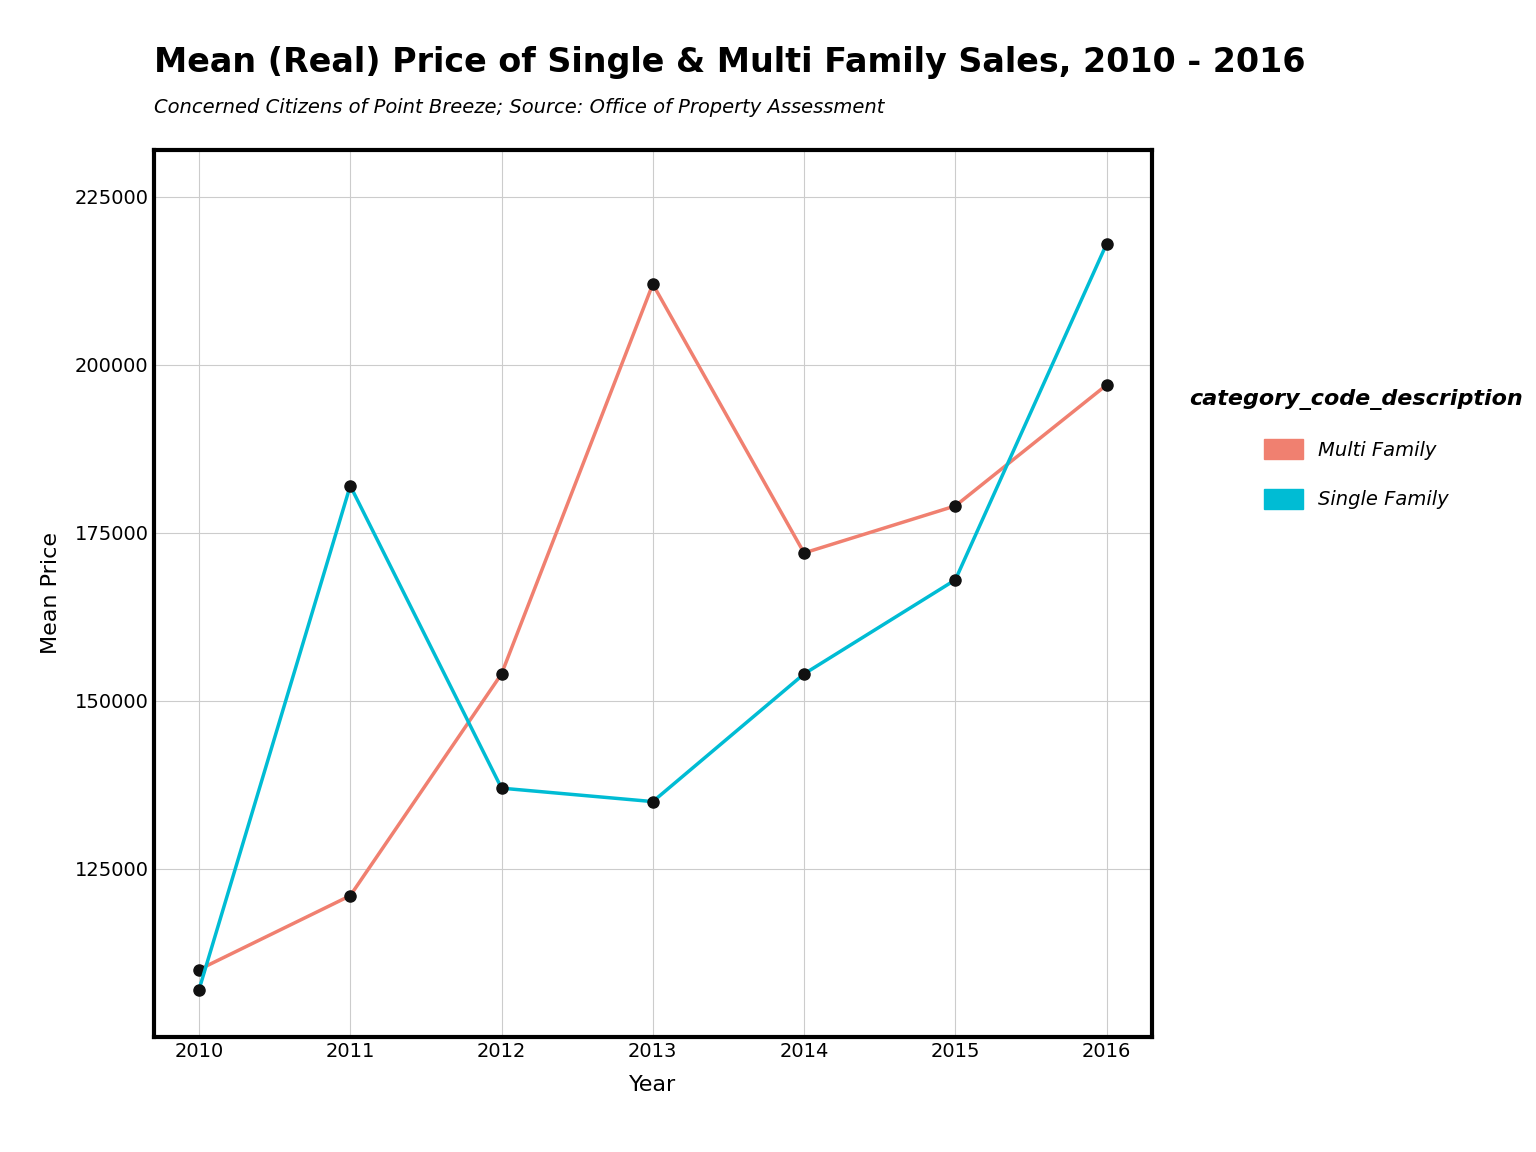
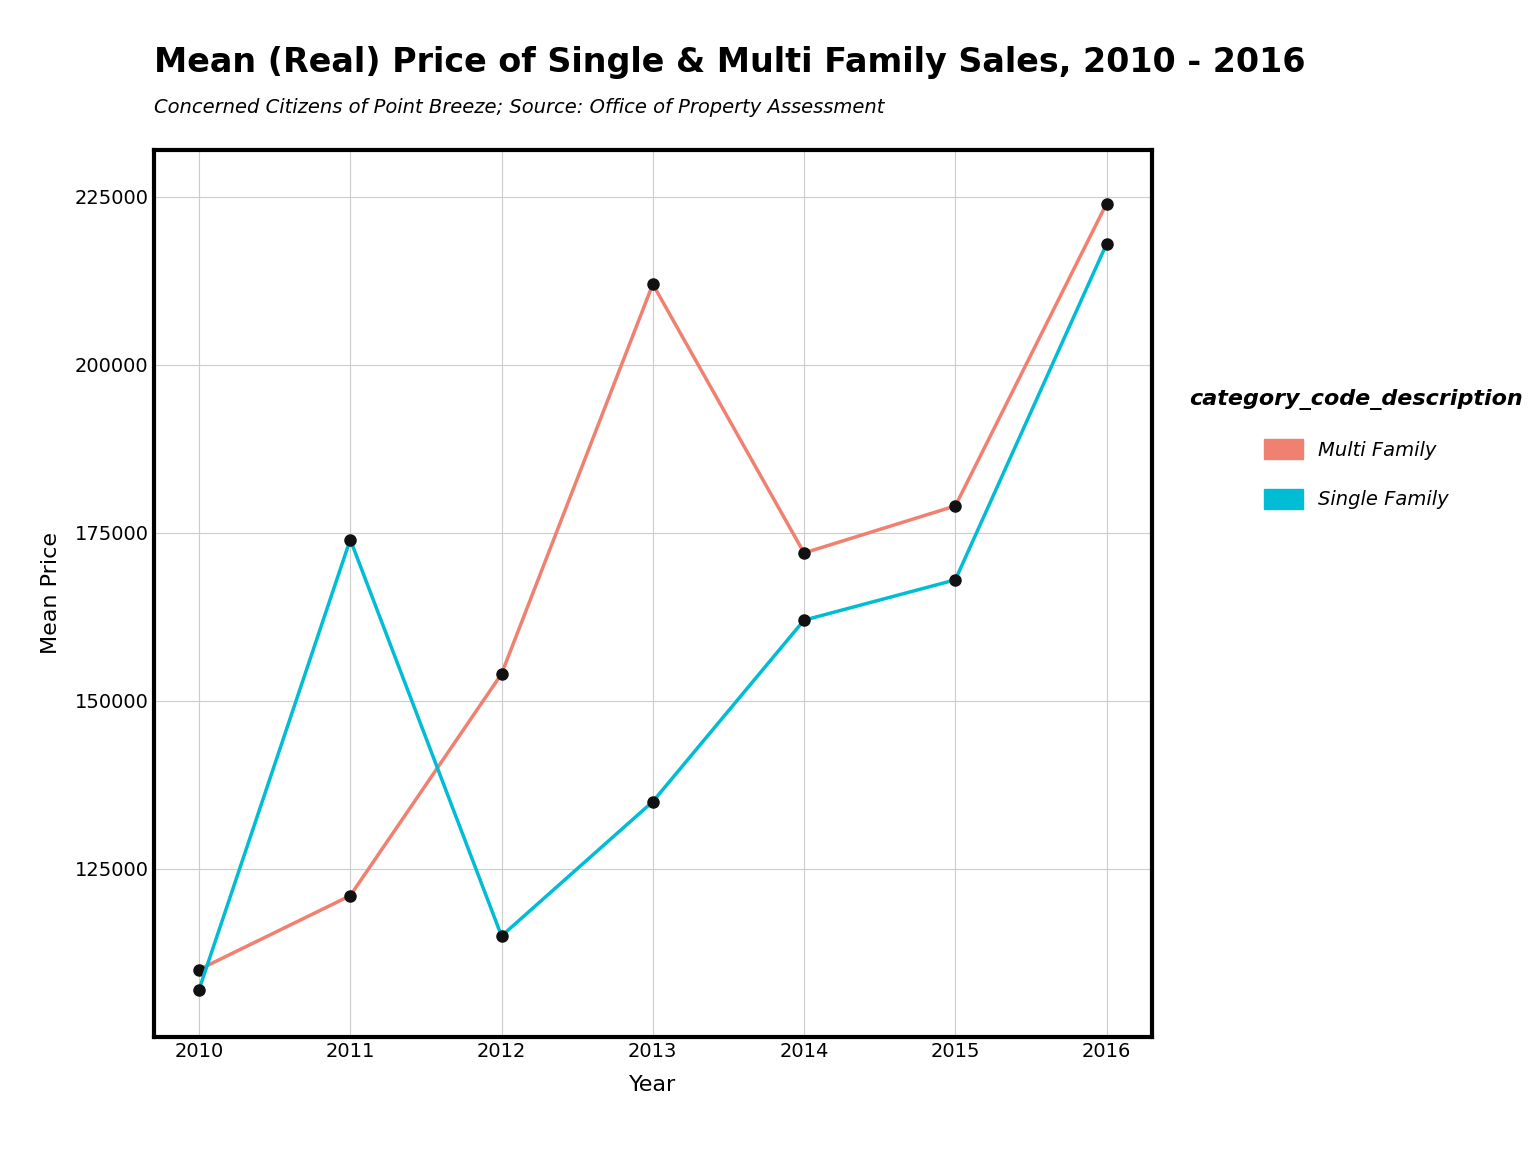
Single Family/2011: 182000 -> 174000
Single Family/2012: 137000 -> 115000
Single Family/2014: 154000 -> 162000
Multi Family/2016: 197000 -> 224000
